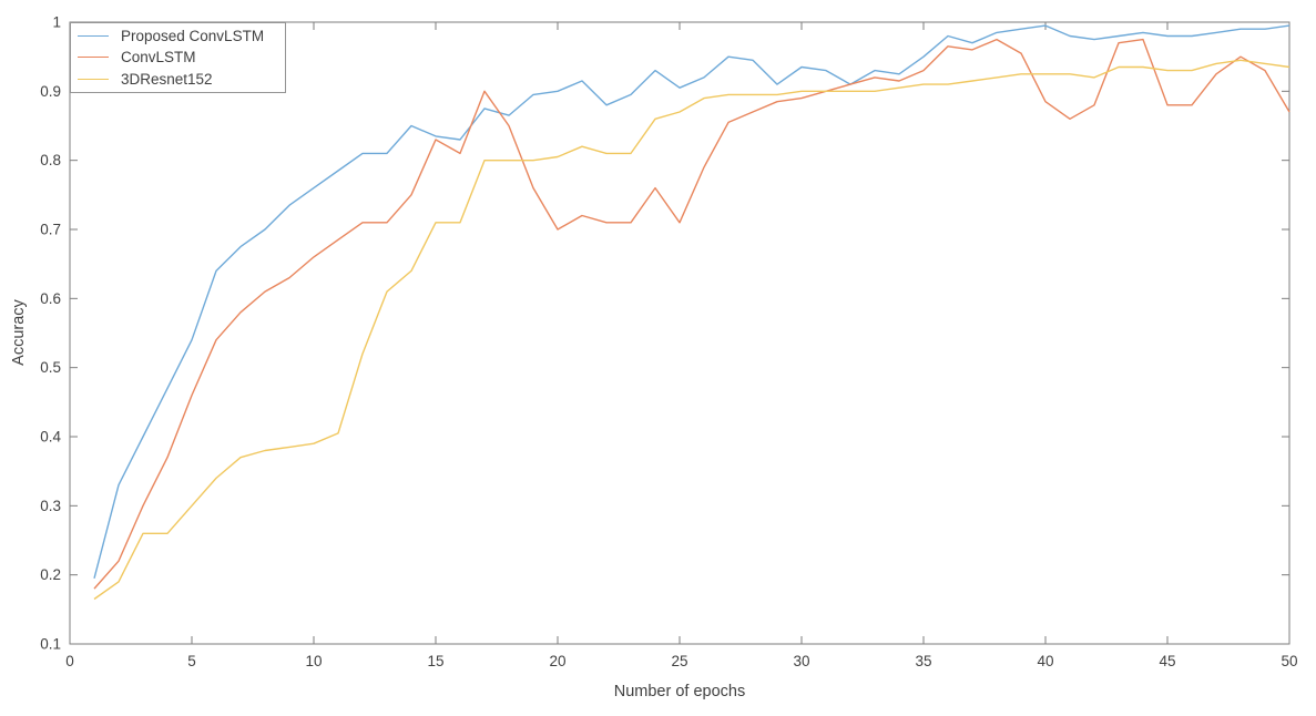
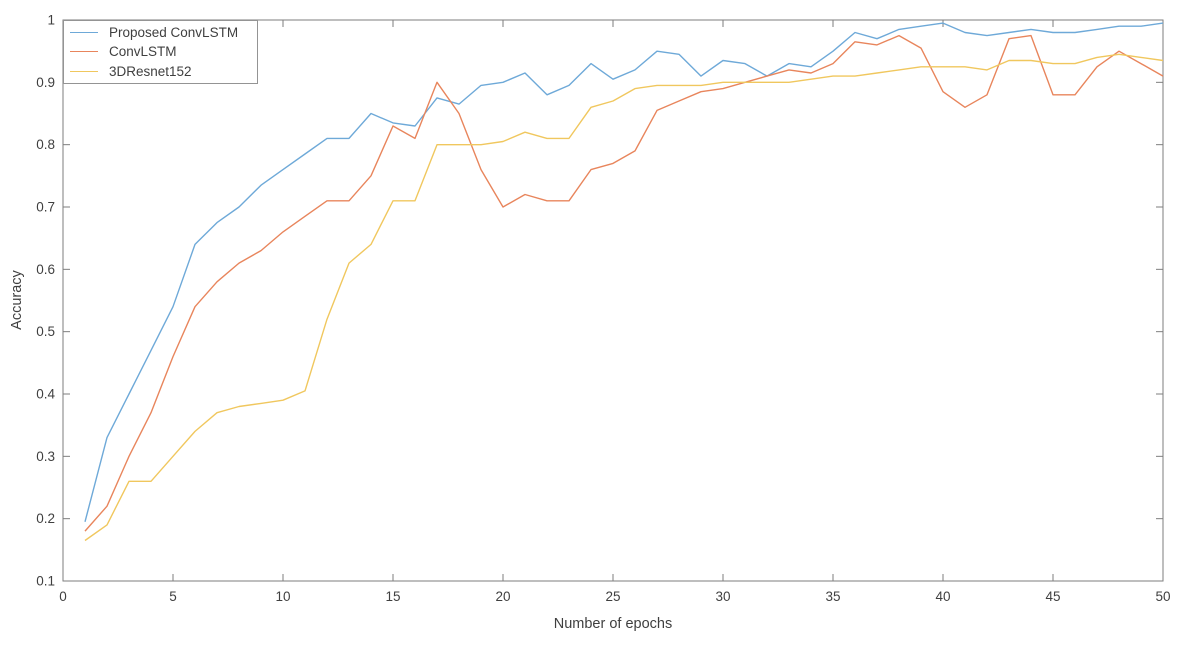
ConvLSTM/25: 0.71 -> 0.77
ConvLSTM/50: 0.87 -> 0.91
